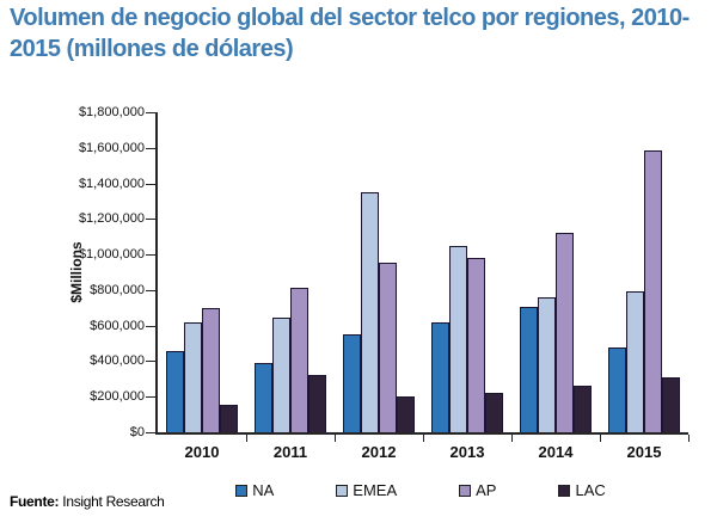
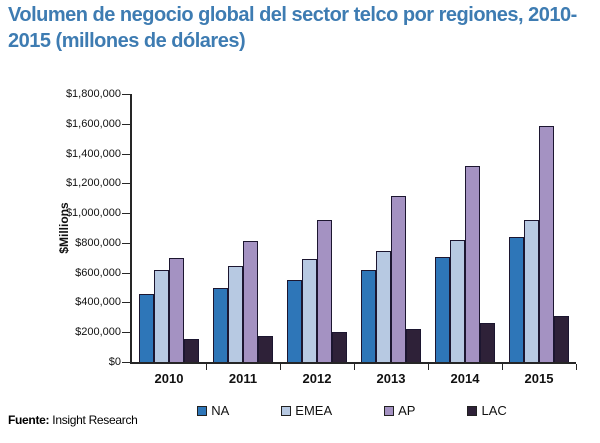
NA/2011: $390000 -> $500000
LAC/2011: $320000 -> $180000
EMEA/2012: $1350000 -> $690000
EMEA/2013: $1050000 -> $740000
AP/2013: $980000 -> $1120000
EMEA/2014: $760000 -> $820000
AP/2014: $1120000 -> $1320000
NA/2015: $480000 -> $840000
EMEA/2015: $790000 -> $960000
